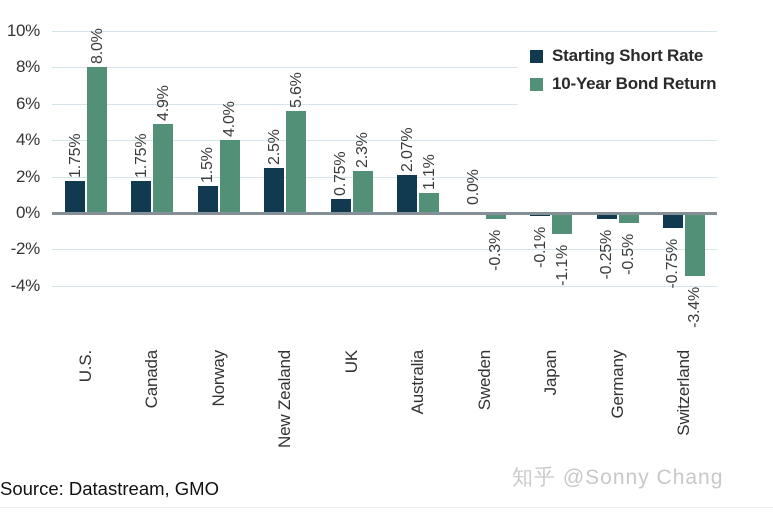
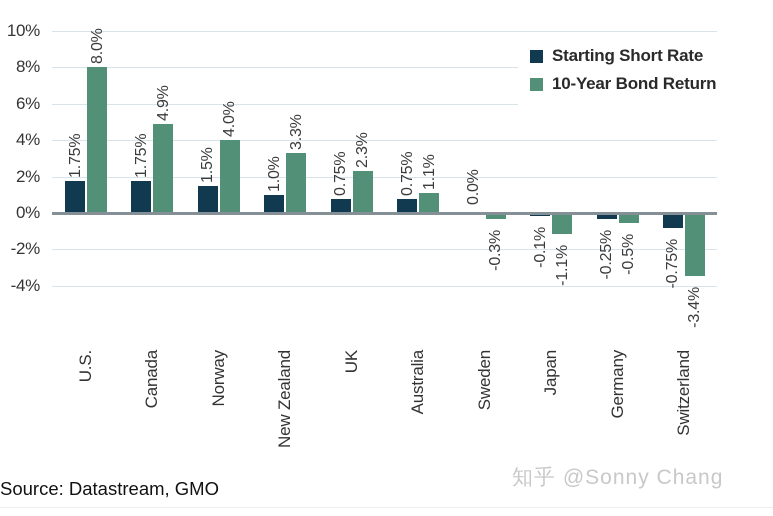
Starting Short Rate/New Zealand: 2.5% -> 1.0%
10-Year Bond Return/New Zealand: 5.6% -> 3.3%
Starting Short Rate/Australia: 2.07% -> 0.75%
